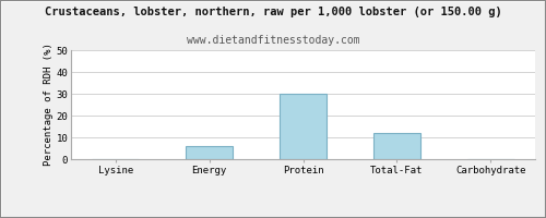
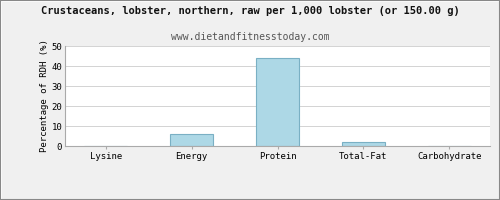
Protein: 30 -> 44
Total-Fat: 12 -> 2
